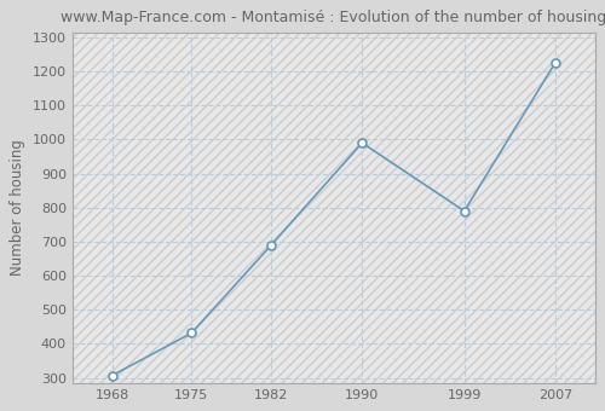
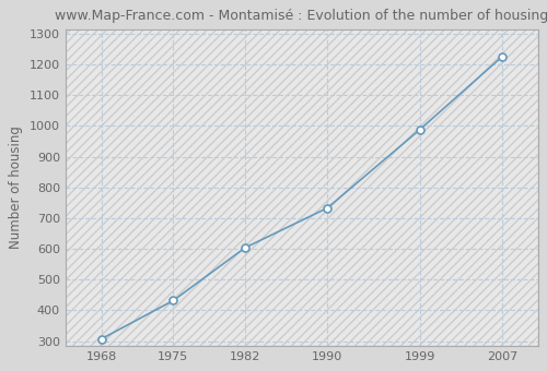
1982: 690 -> 604
1990: 990 -> 733
1999: 790 -> 988
